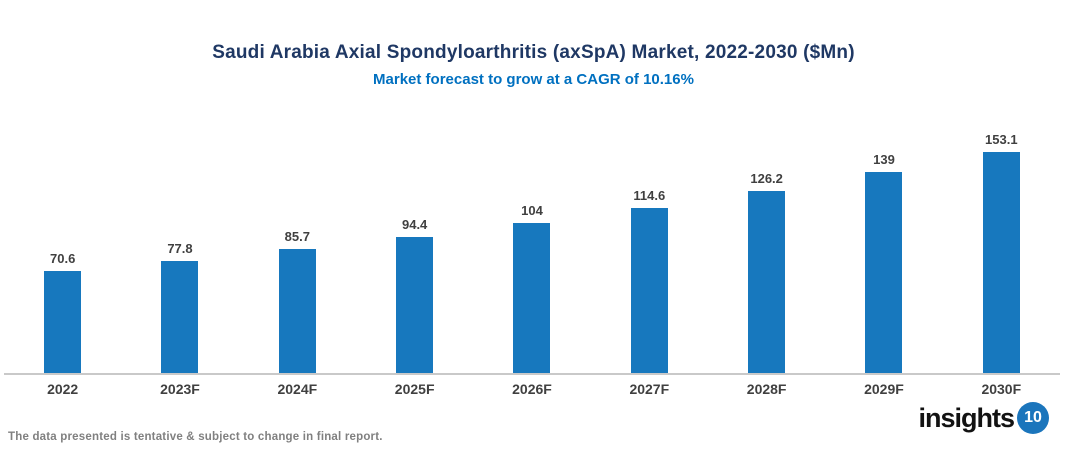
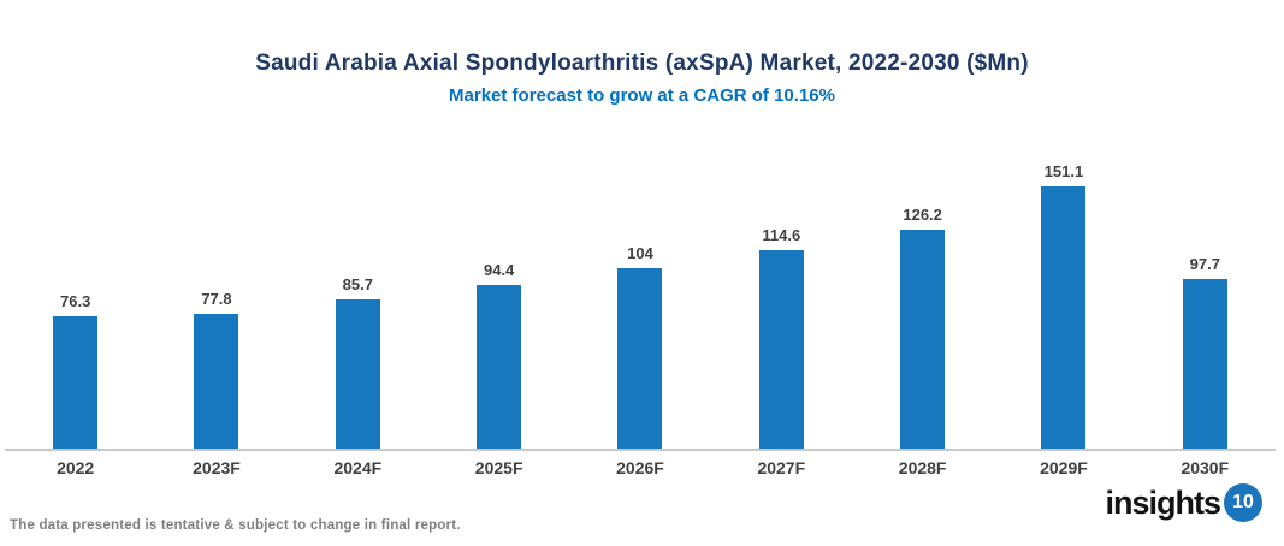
2022: 70.6 -> 76.3
2029F: 139 -> 151.1
2030F: 153.1 -> 97.7
